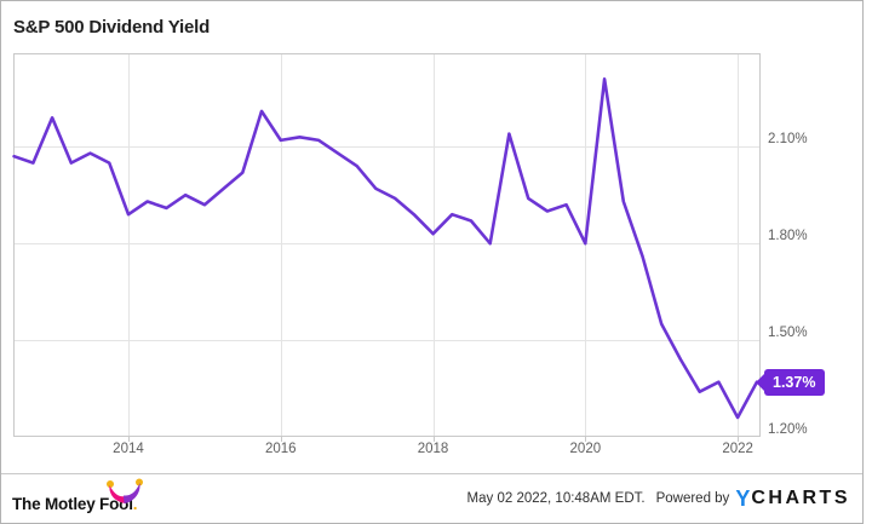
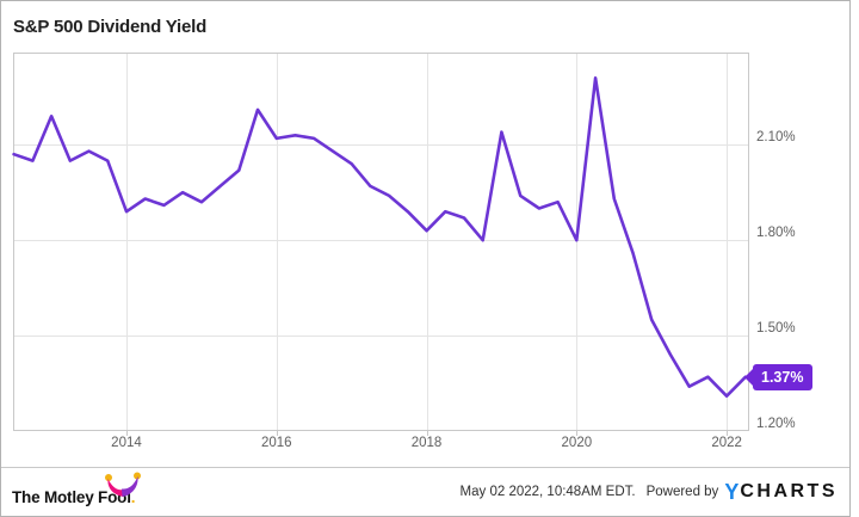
2022: 1.26% -> 1.31%
